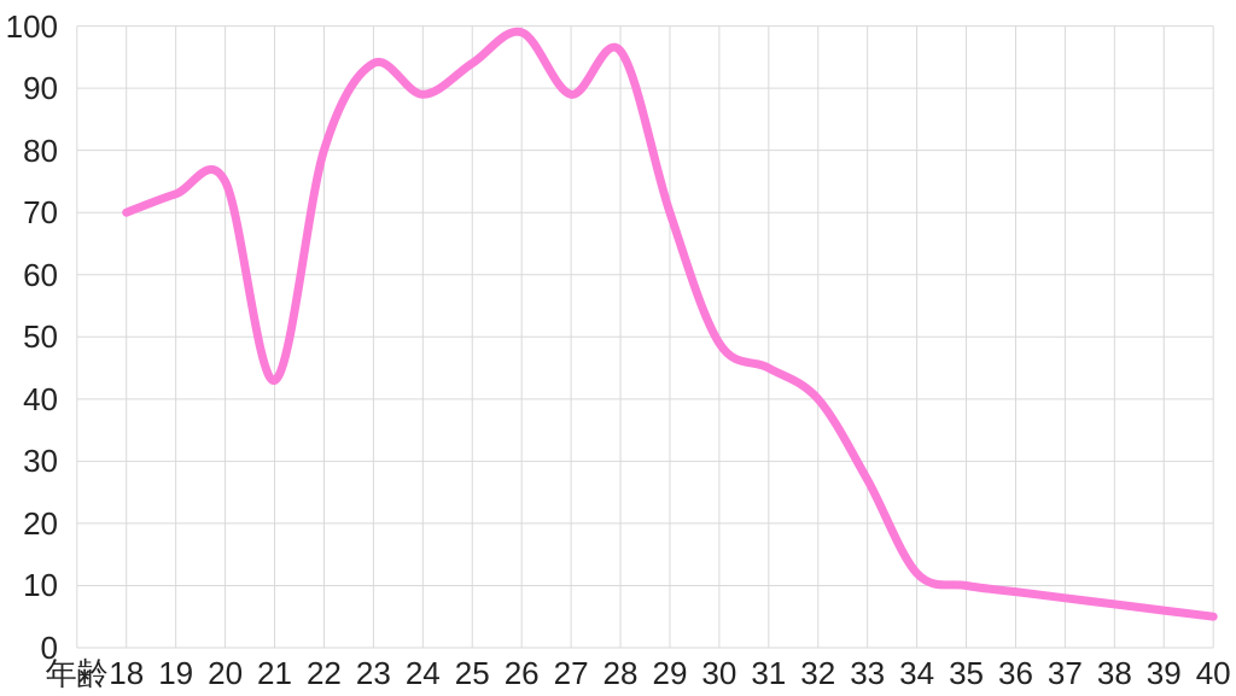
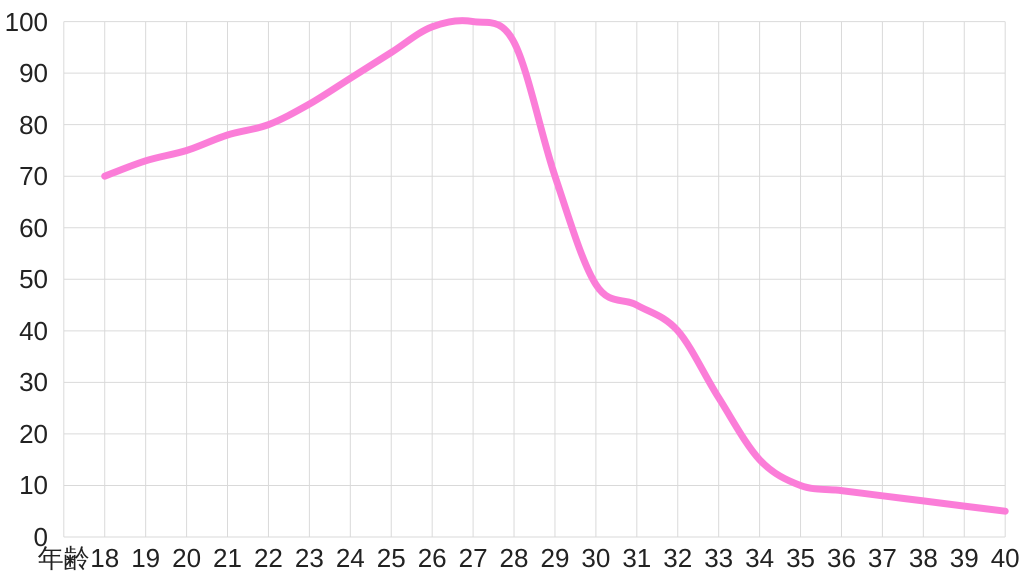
21: 43 -> 78
23: 94 -> 84
27: 89 -> 100
34: 12 -> 15
